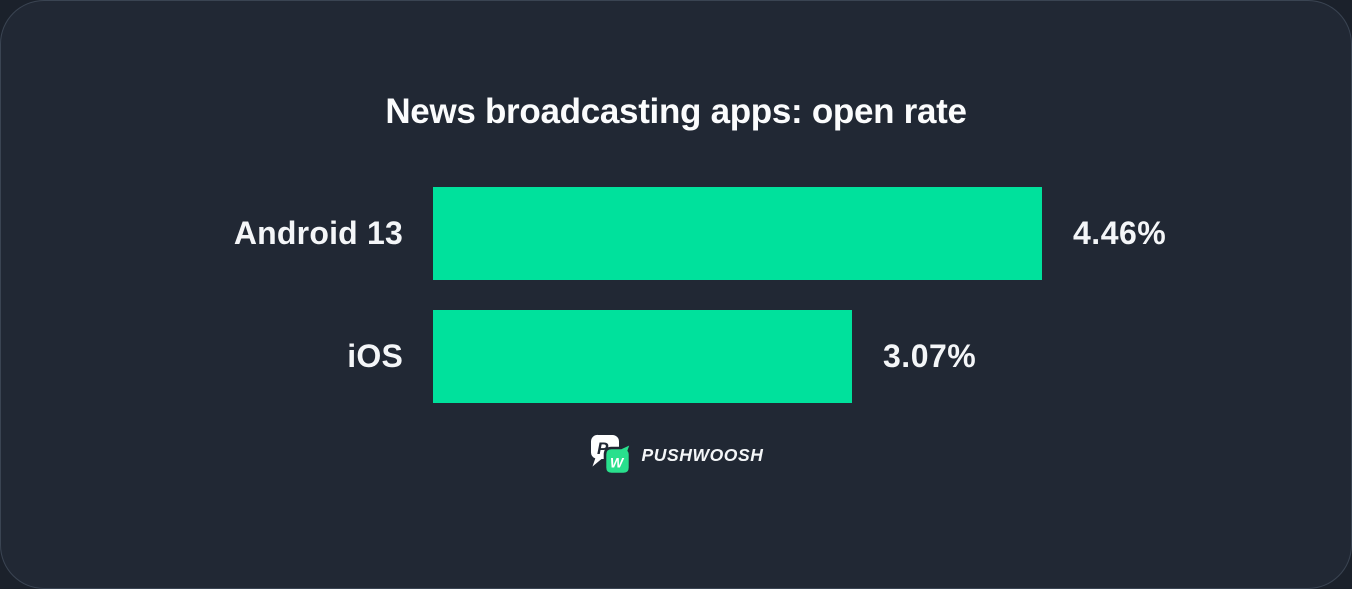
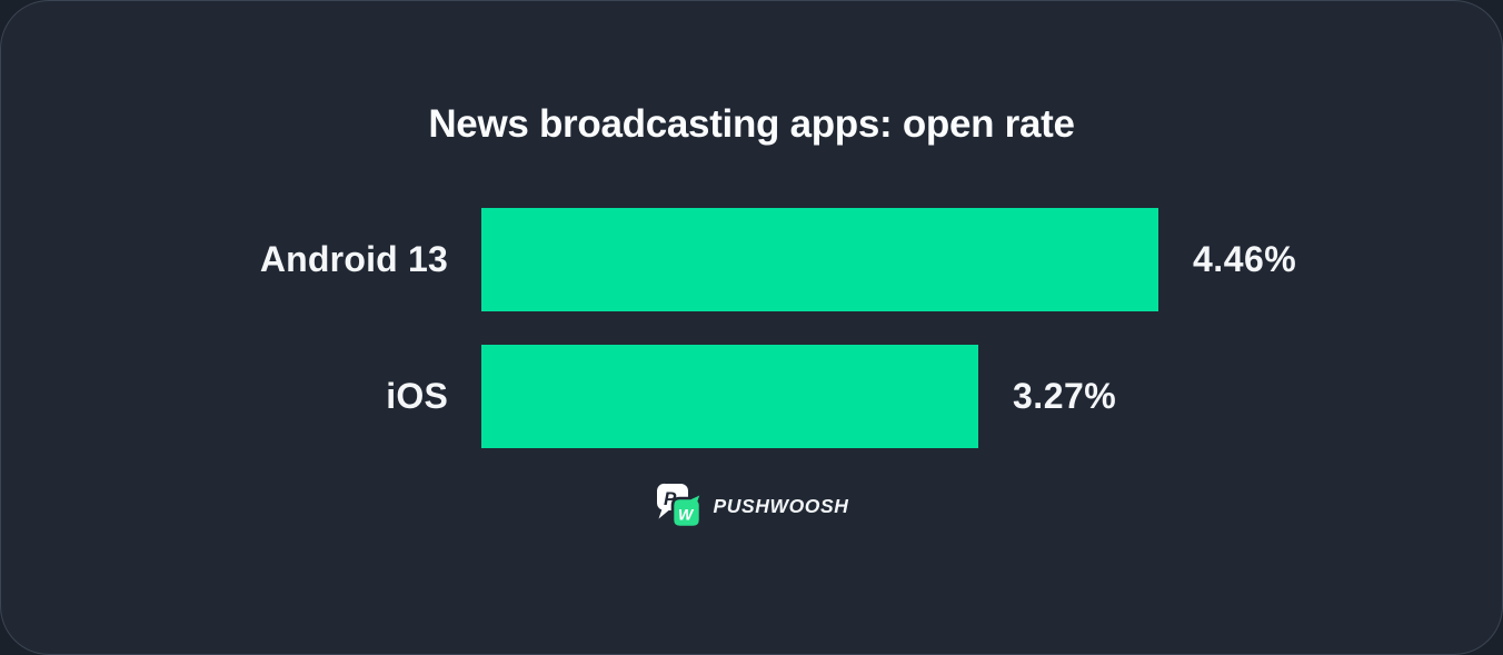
iOS: 3.07% -> 3.27%
